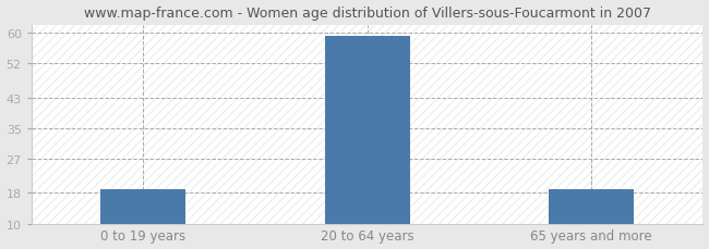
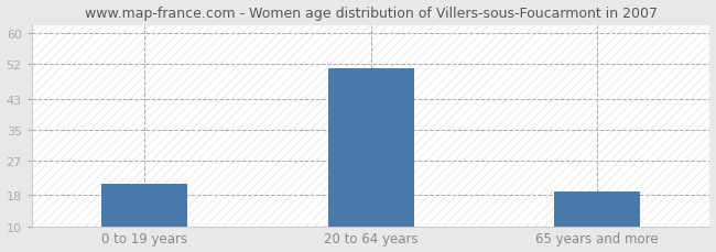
0 to 19 years: 19 -> 21
20 to 64 years: 59 -> 51
